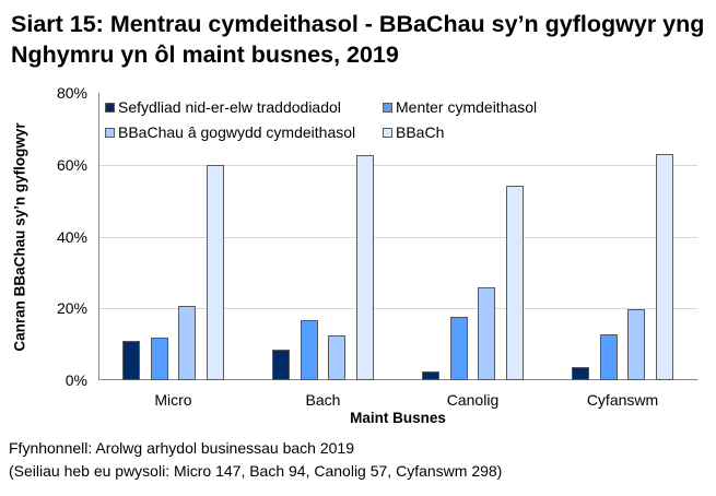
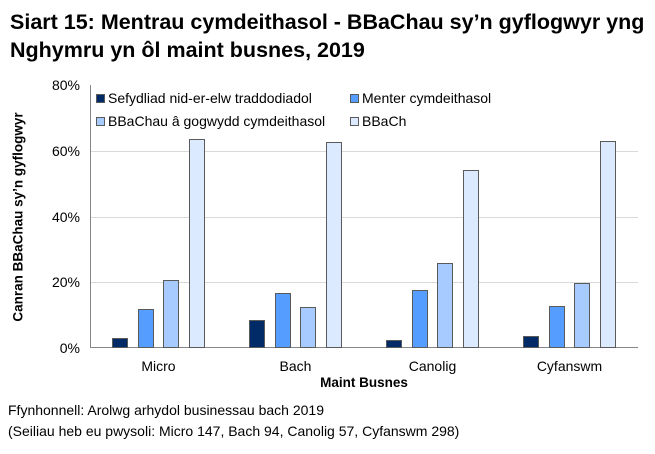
Sefydliad nid-er-elw traddodiadol/Micro: 11% -> 3%
BBaCh/Micro: 60% -> 64%
